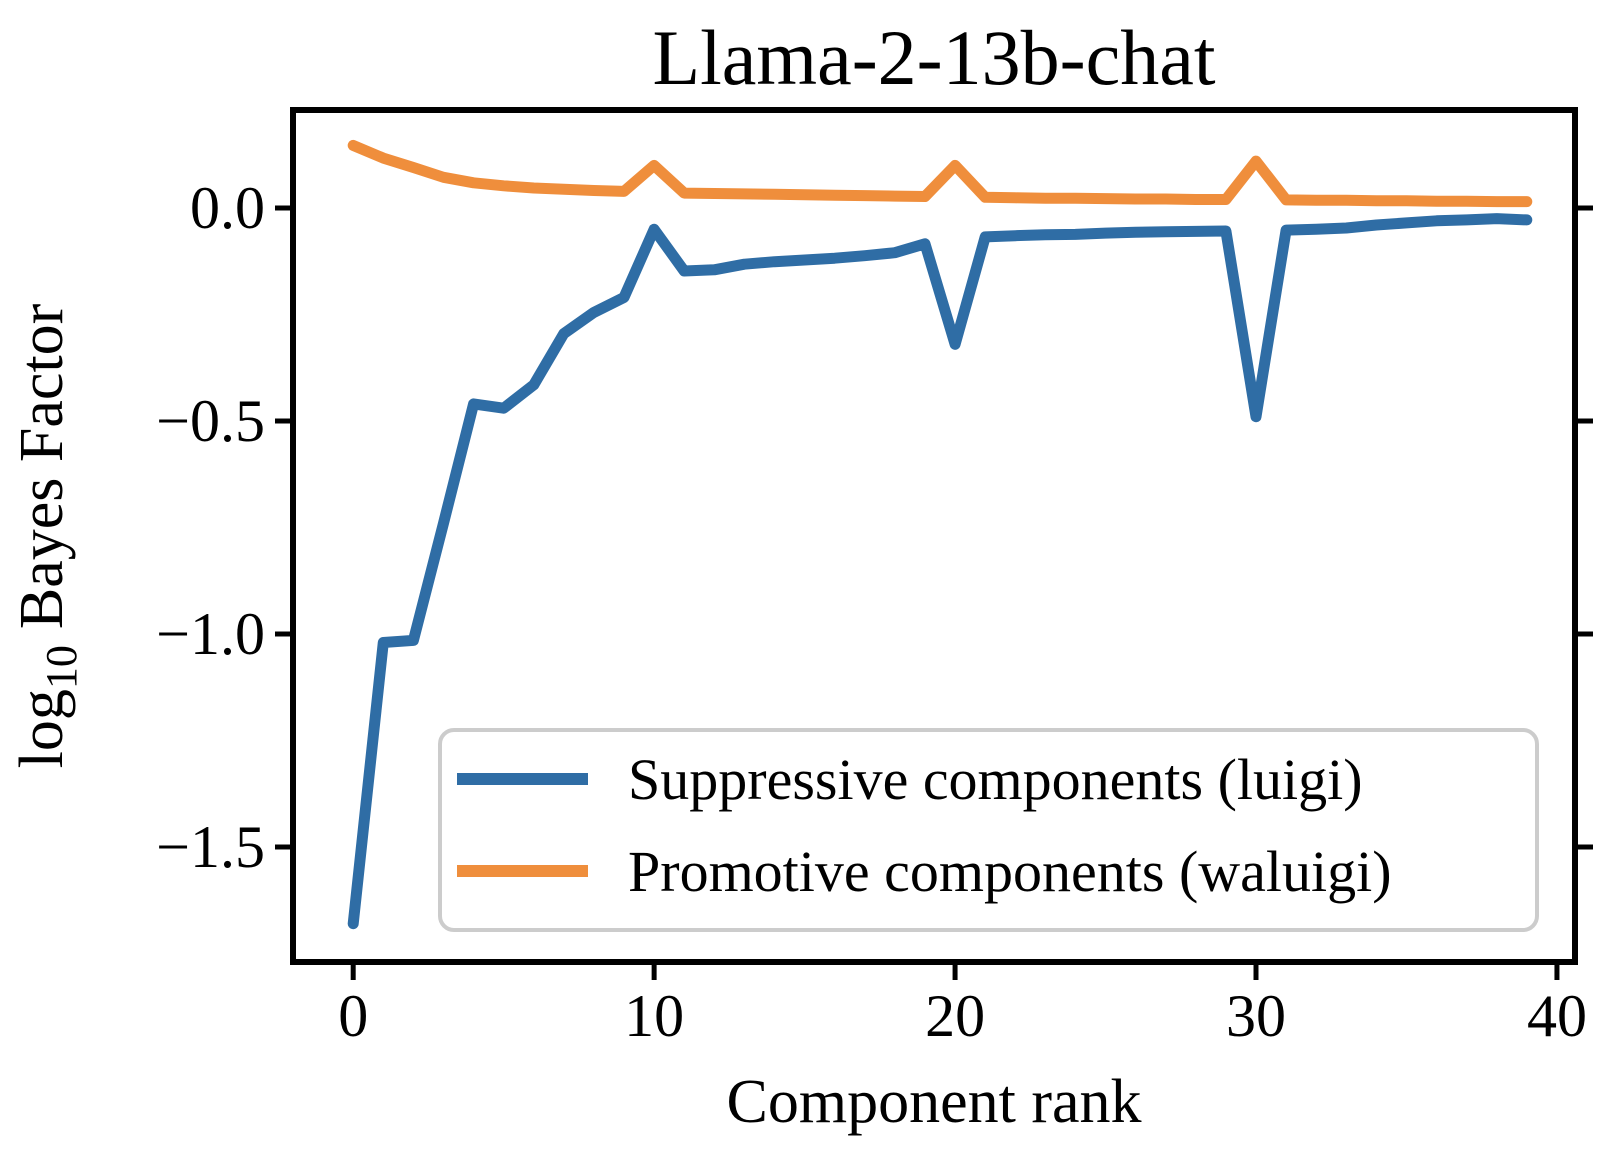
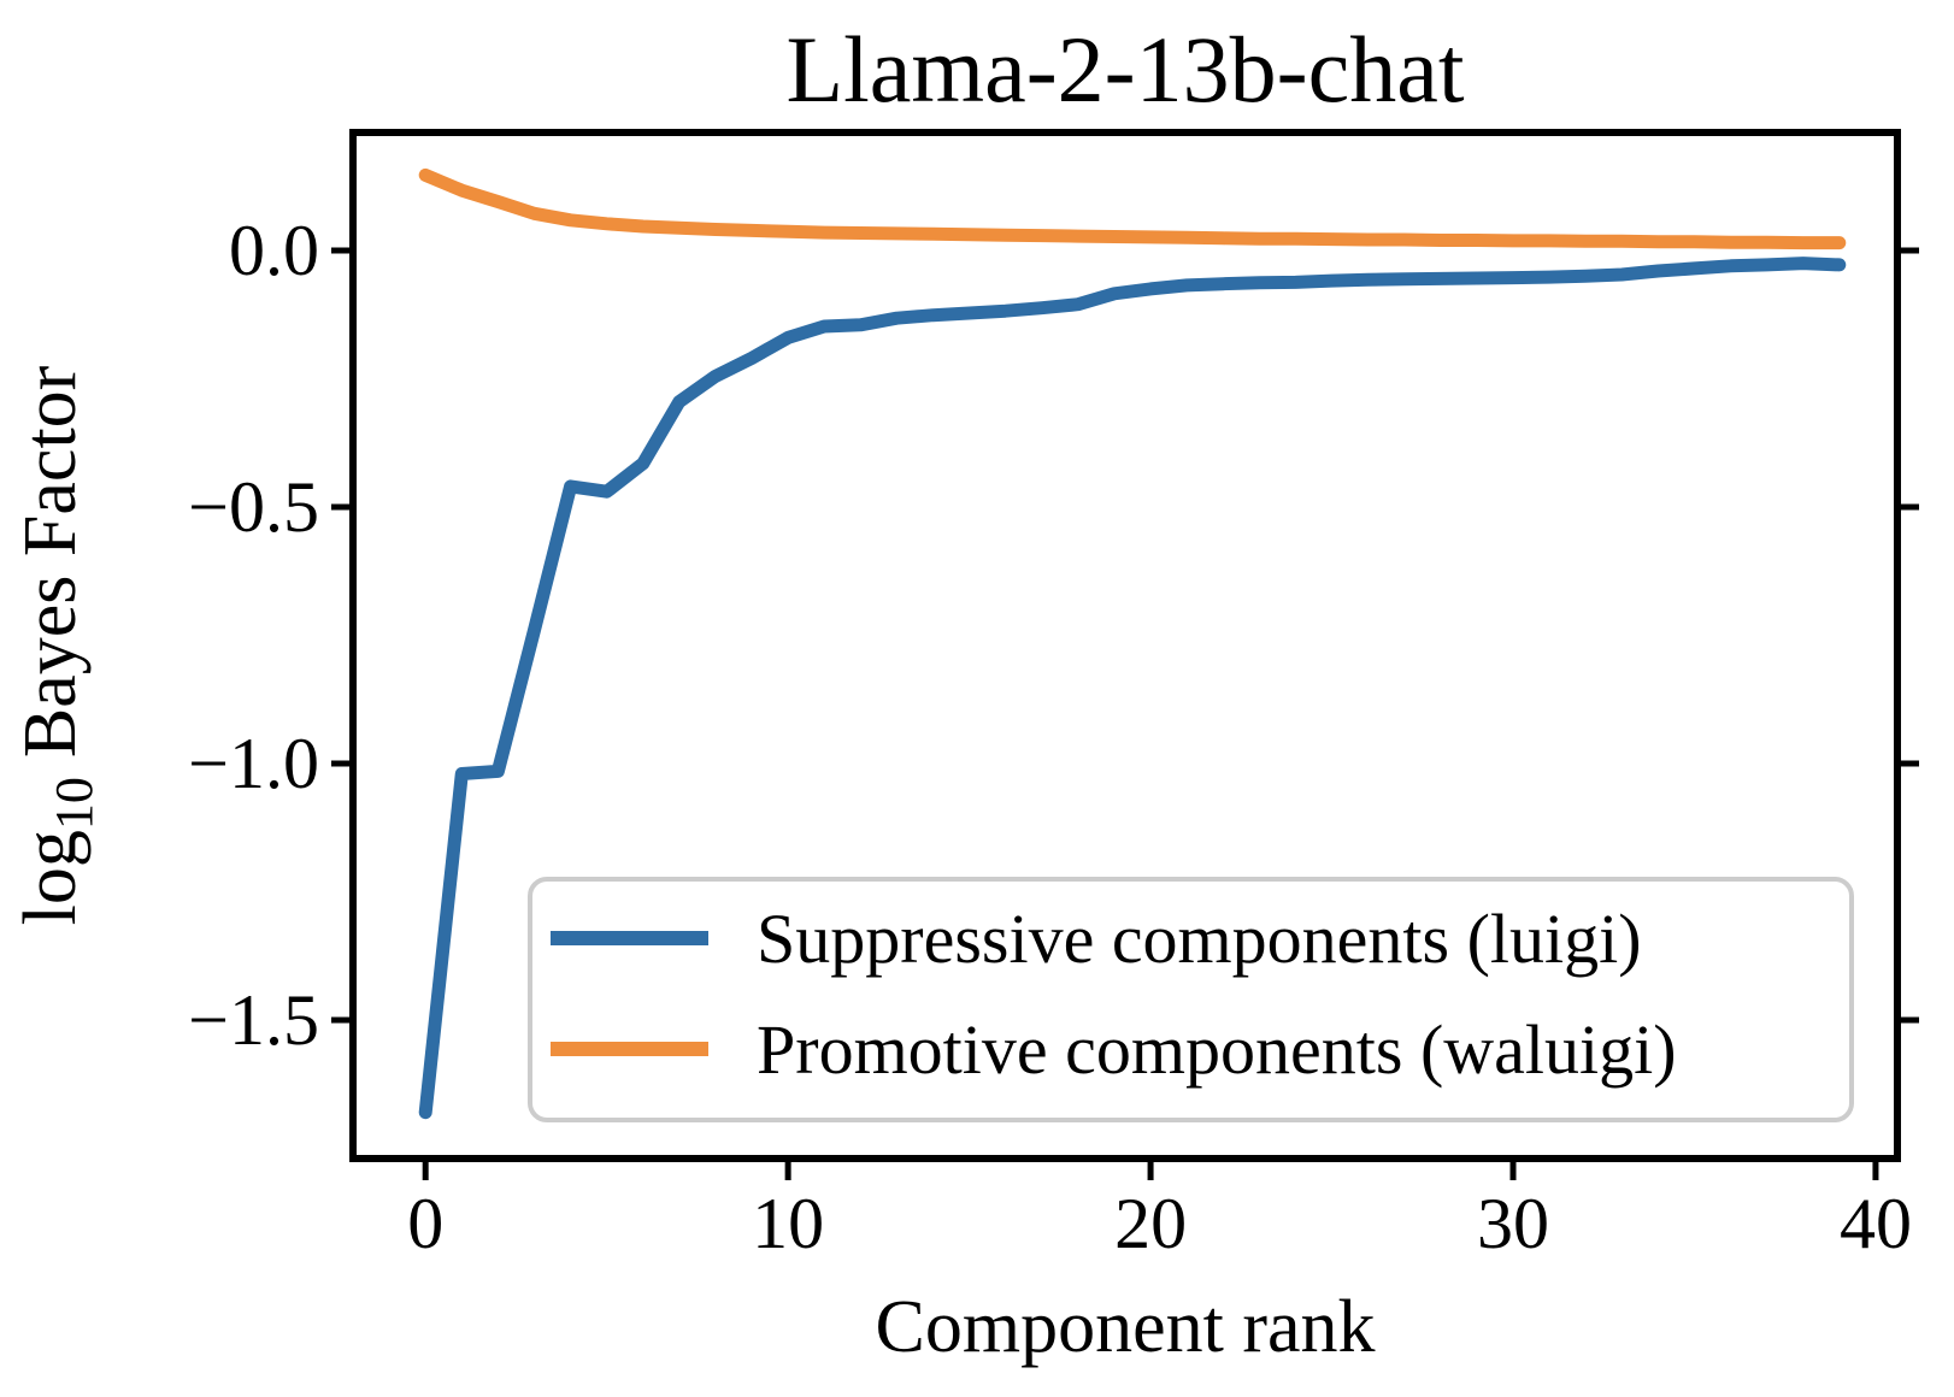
Suppressive components (luigi)/10: -0.05 -> -0.17
Promotive components (waluigi)/10: 0.10 -> 0.04
Suppressive components (luigi)/20: -0.32 -> -0.07
Promotive components (waluigi)/20: 0.10 -> 0.03
Suppressive components (luigi)/30: -0.49 -> -0.05
Promotive components (waluigi)/30: 0.11 -> 0.02
